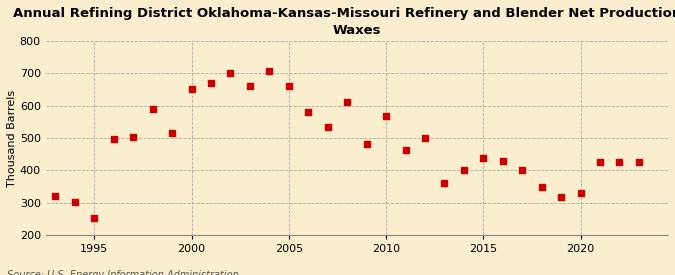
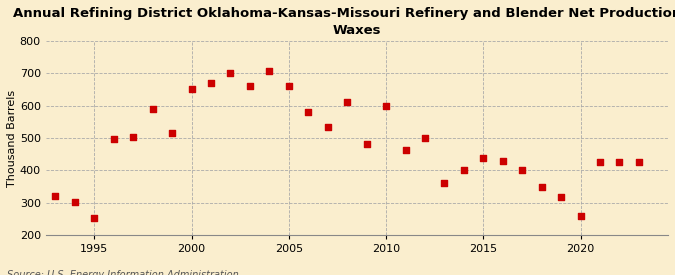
2010: 568 -> 600
2020: 332 -> 260
